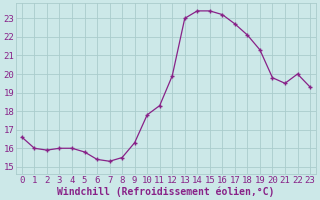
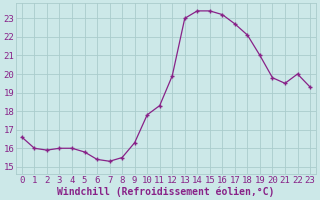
19: 21.3 -> 21.0
